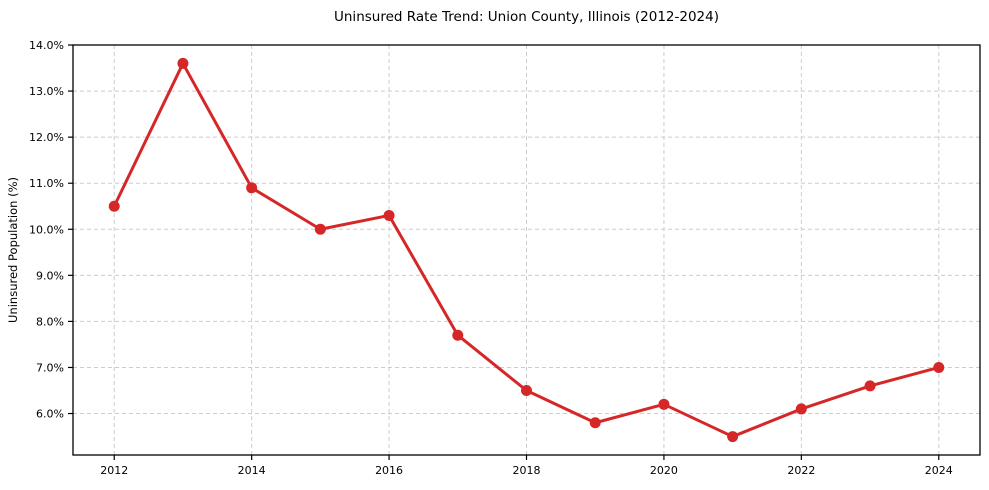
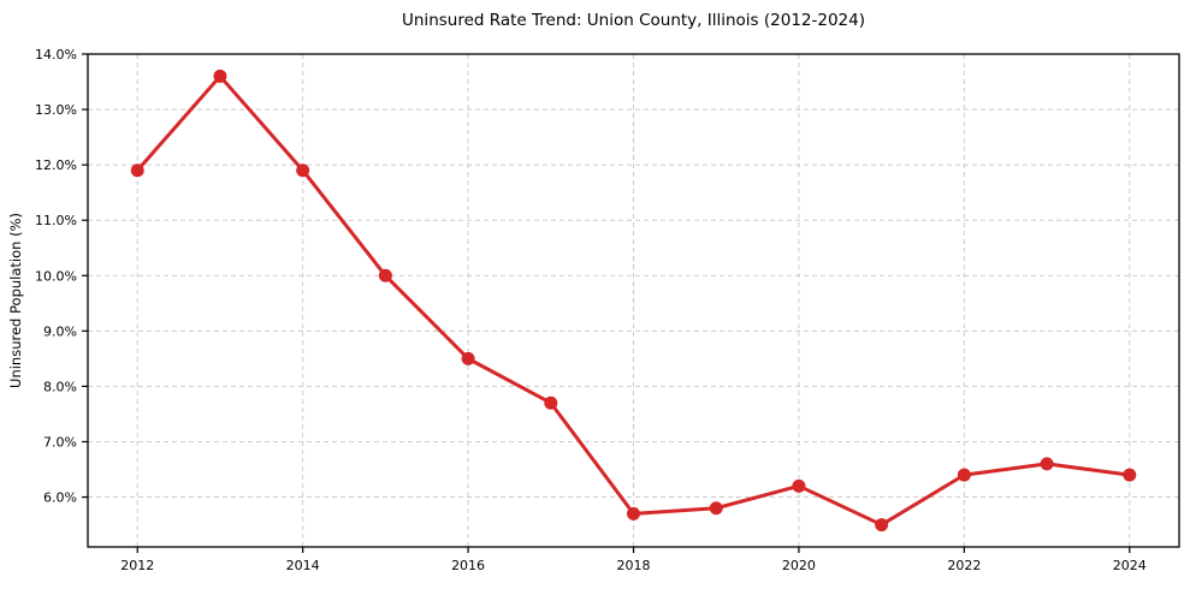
2012: 10.5% -> 11.9%
2014: 10.9% -> 11.9%
2016: 10.3% -> 8.5%
2018: 6.5% -> 5.7%
2022: 6.1% -> 6.4%
2024: 7.0% -> 6.4%
